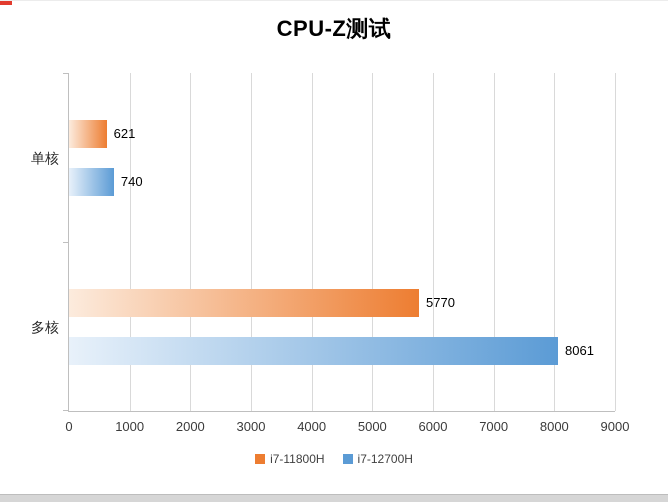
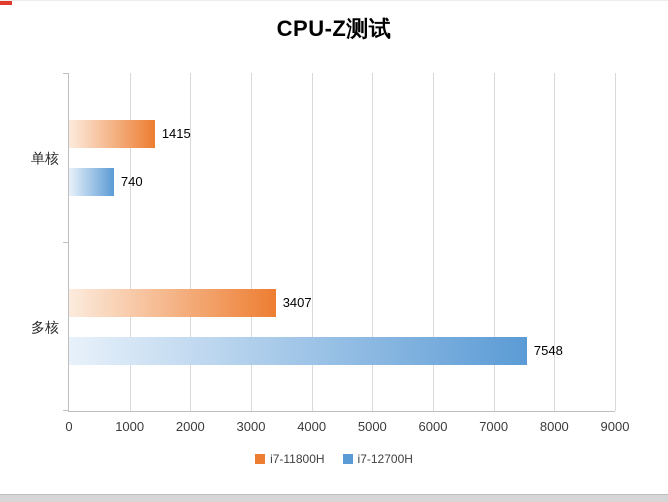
i7-11800H/单核: 621 -> 1415
i7-11800H/多核: 5770 -> 3407
i7-12700H/多核: 8061 -> 7548
